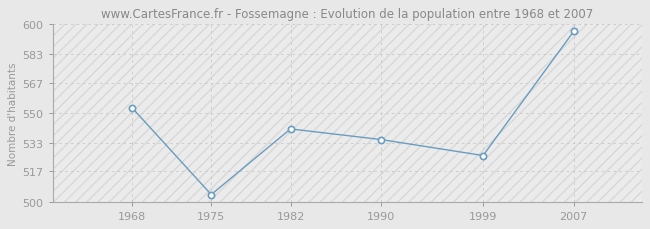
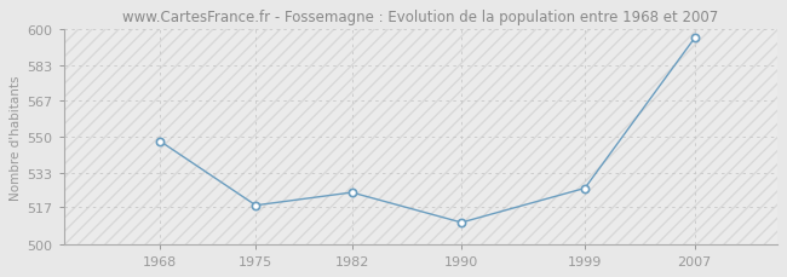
1968: 553 -> 548
1975: 504 -> 518
1982: 541 -> 524
1990: 535 -> 510
